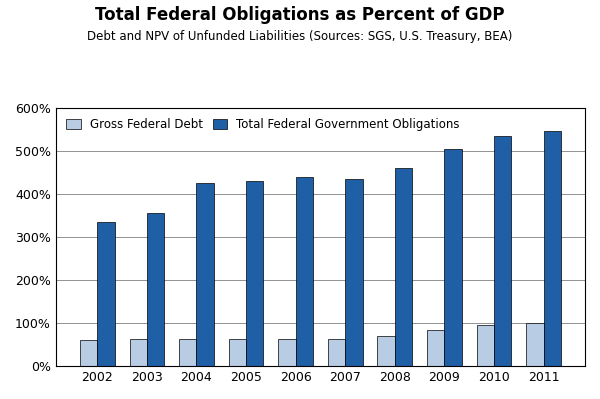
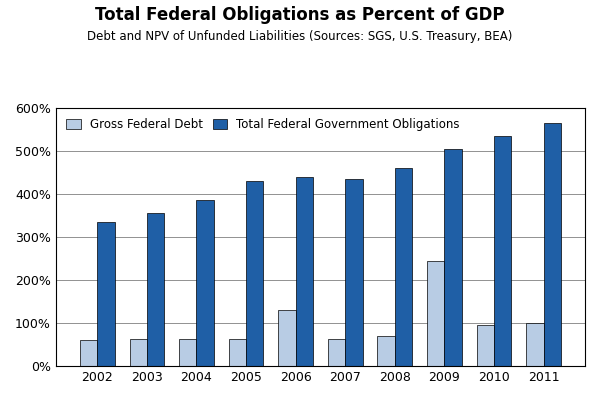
Total Federal Government Obligations/2004: 425% -> 385%
Gross Federal Debt/2006: 62% -> 130%
Gross Federal Debt/2009: 85% -> 245%
Total Federal Government Obligations/2011: 545% -> 565%
